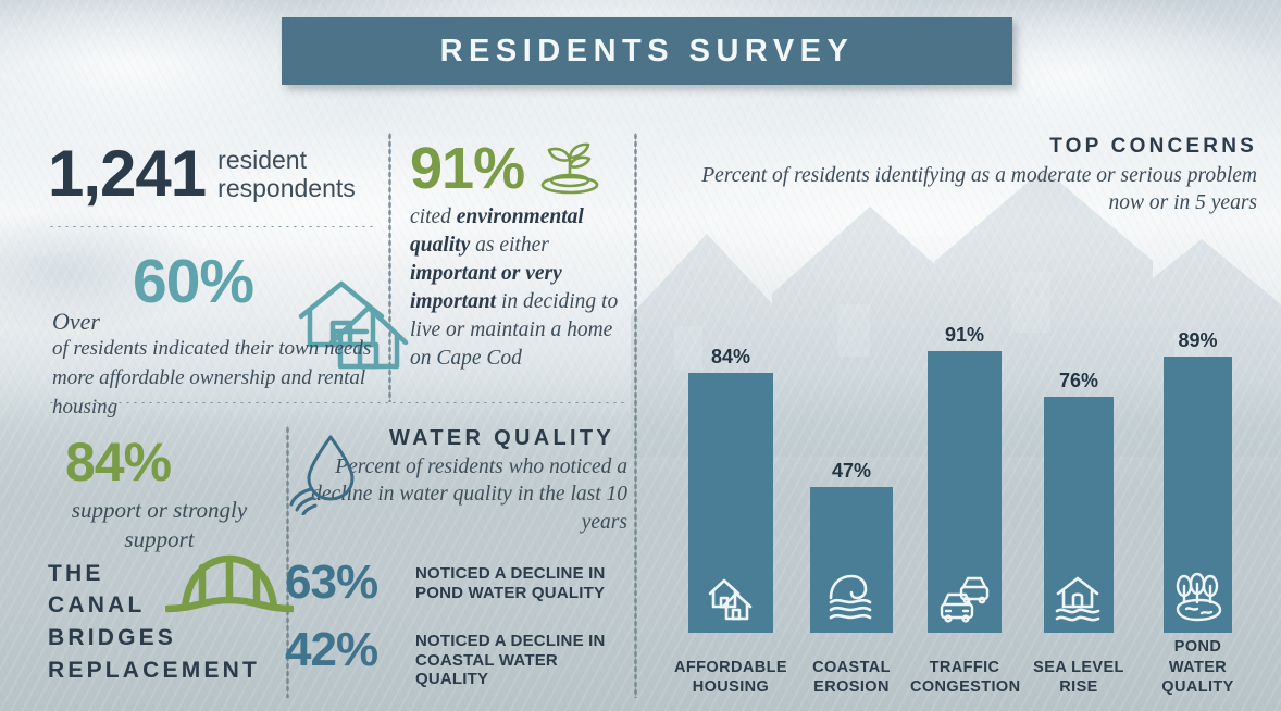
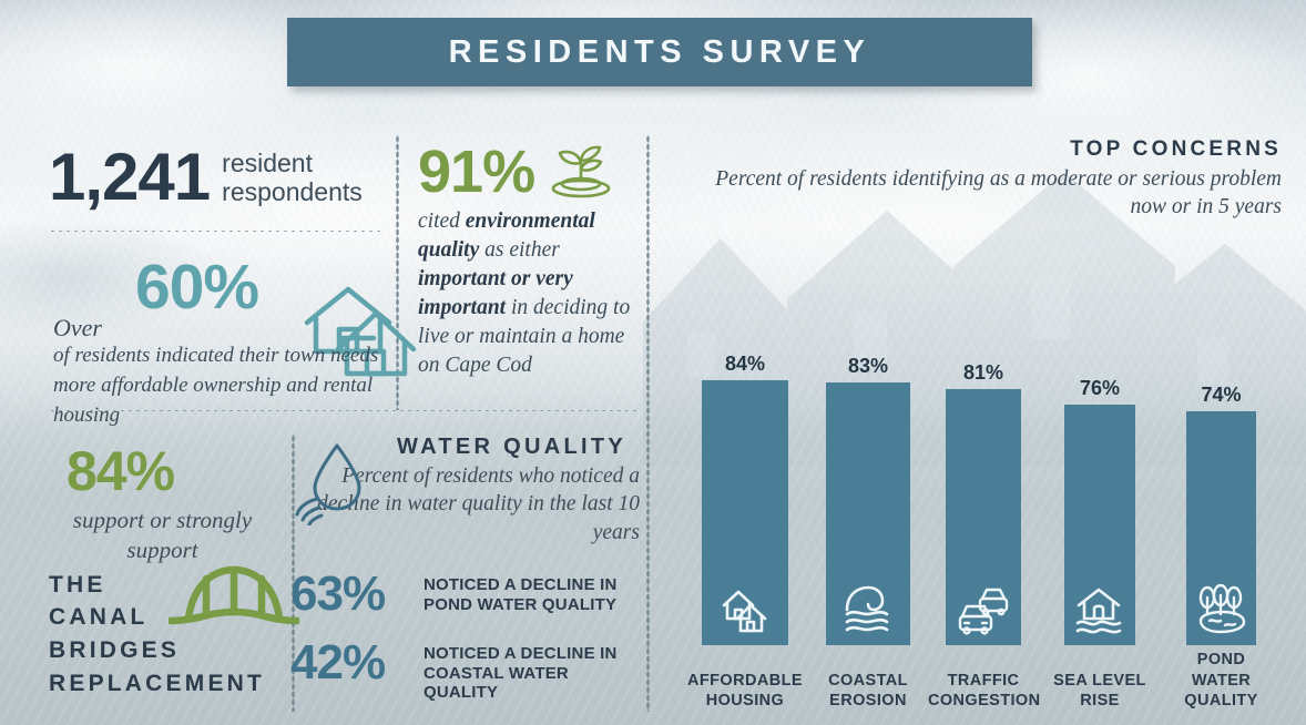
COASTAL EROSION: 47% -> 83%
TRAFFIC CONGESTION: 91% -> 81%
POND WATER QUALITY: 89% -> 74%
